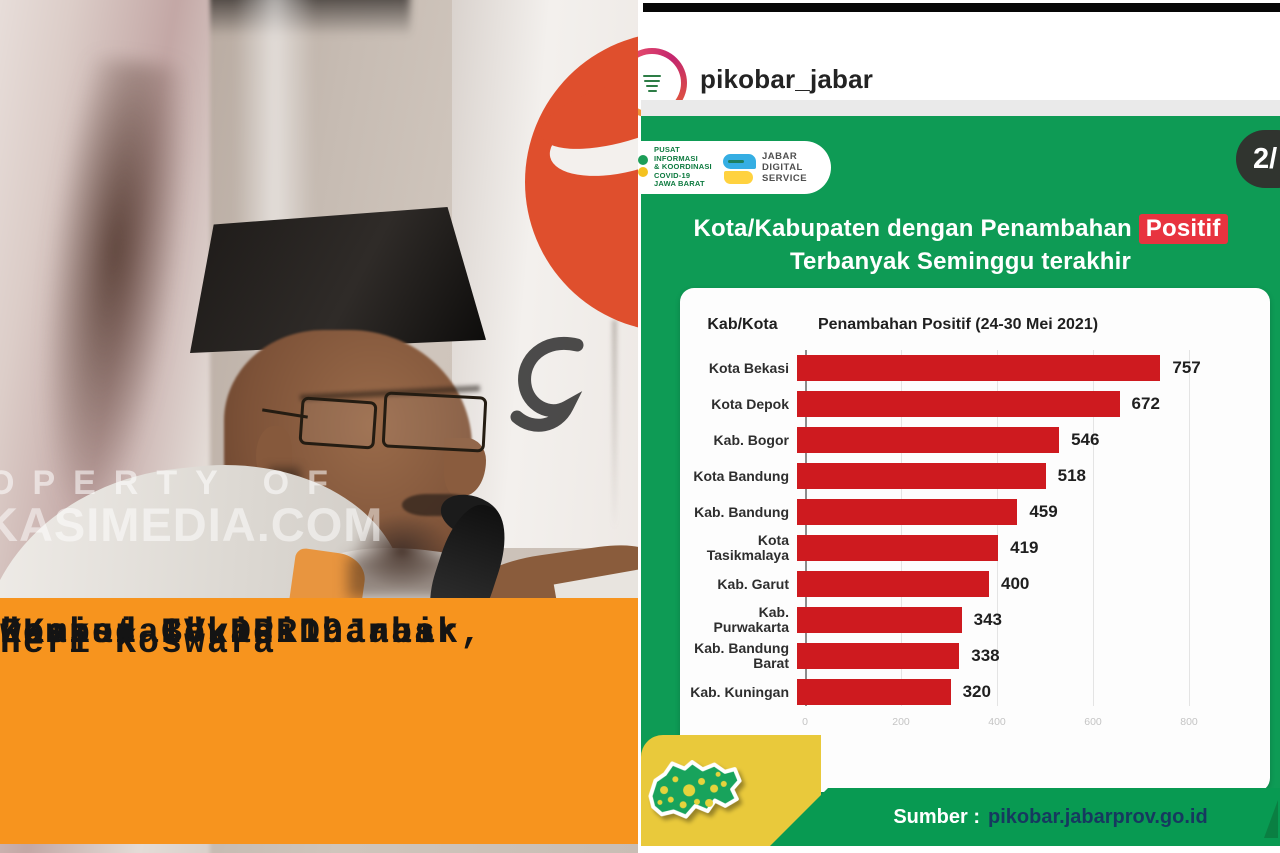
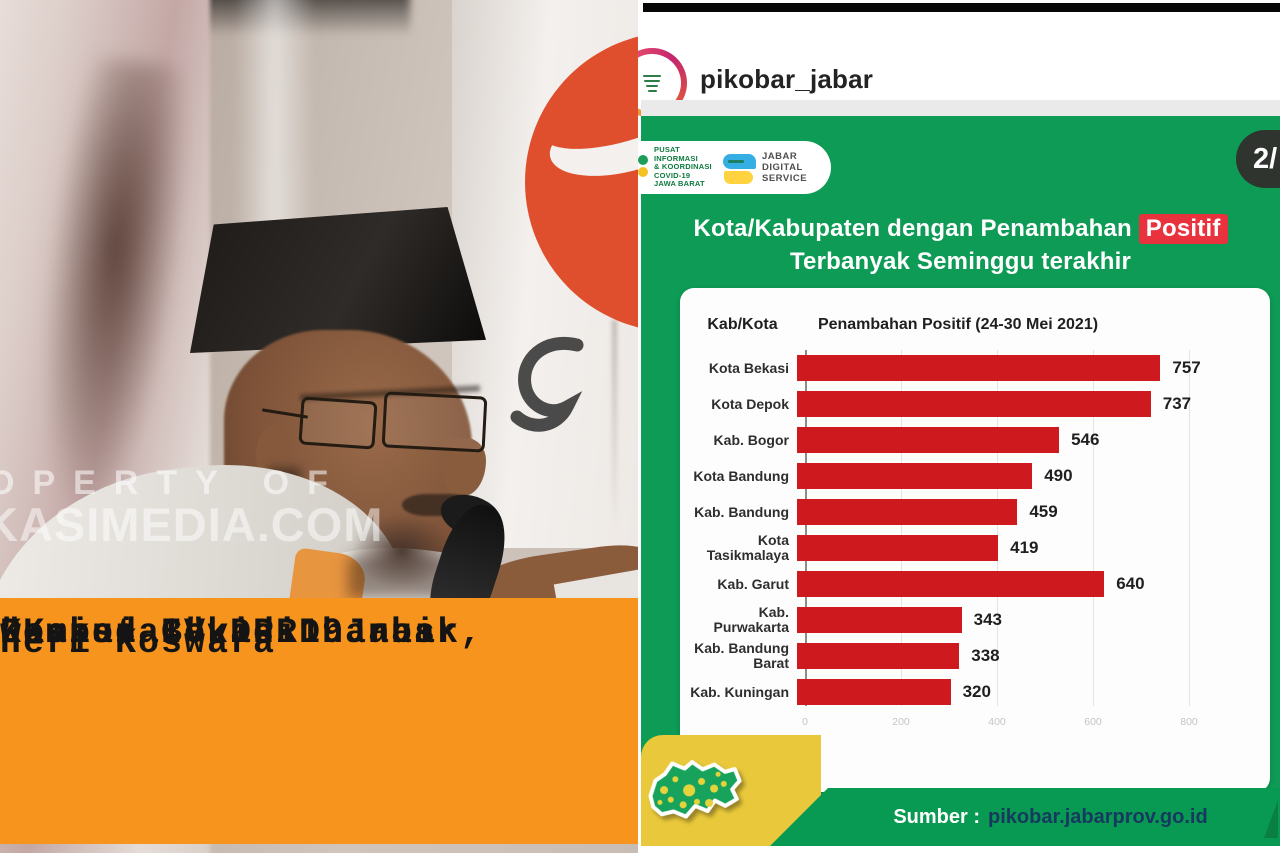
Kota Depok: 672 -> 737
Kota Bandung: 518 -> 490
Kab. Garut: 400 -> 640
